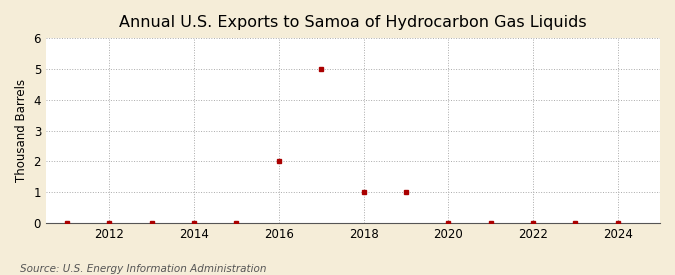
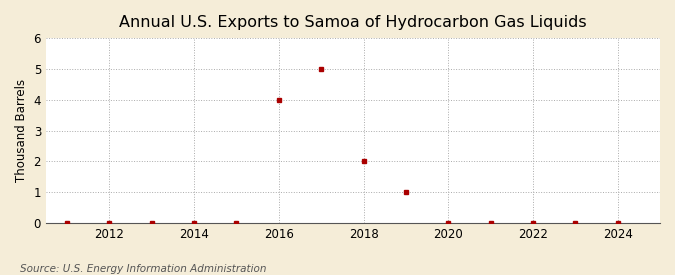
2016: 2 -> 4
2018: 1 -> 2
